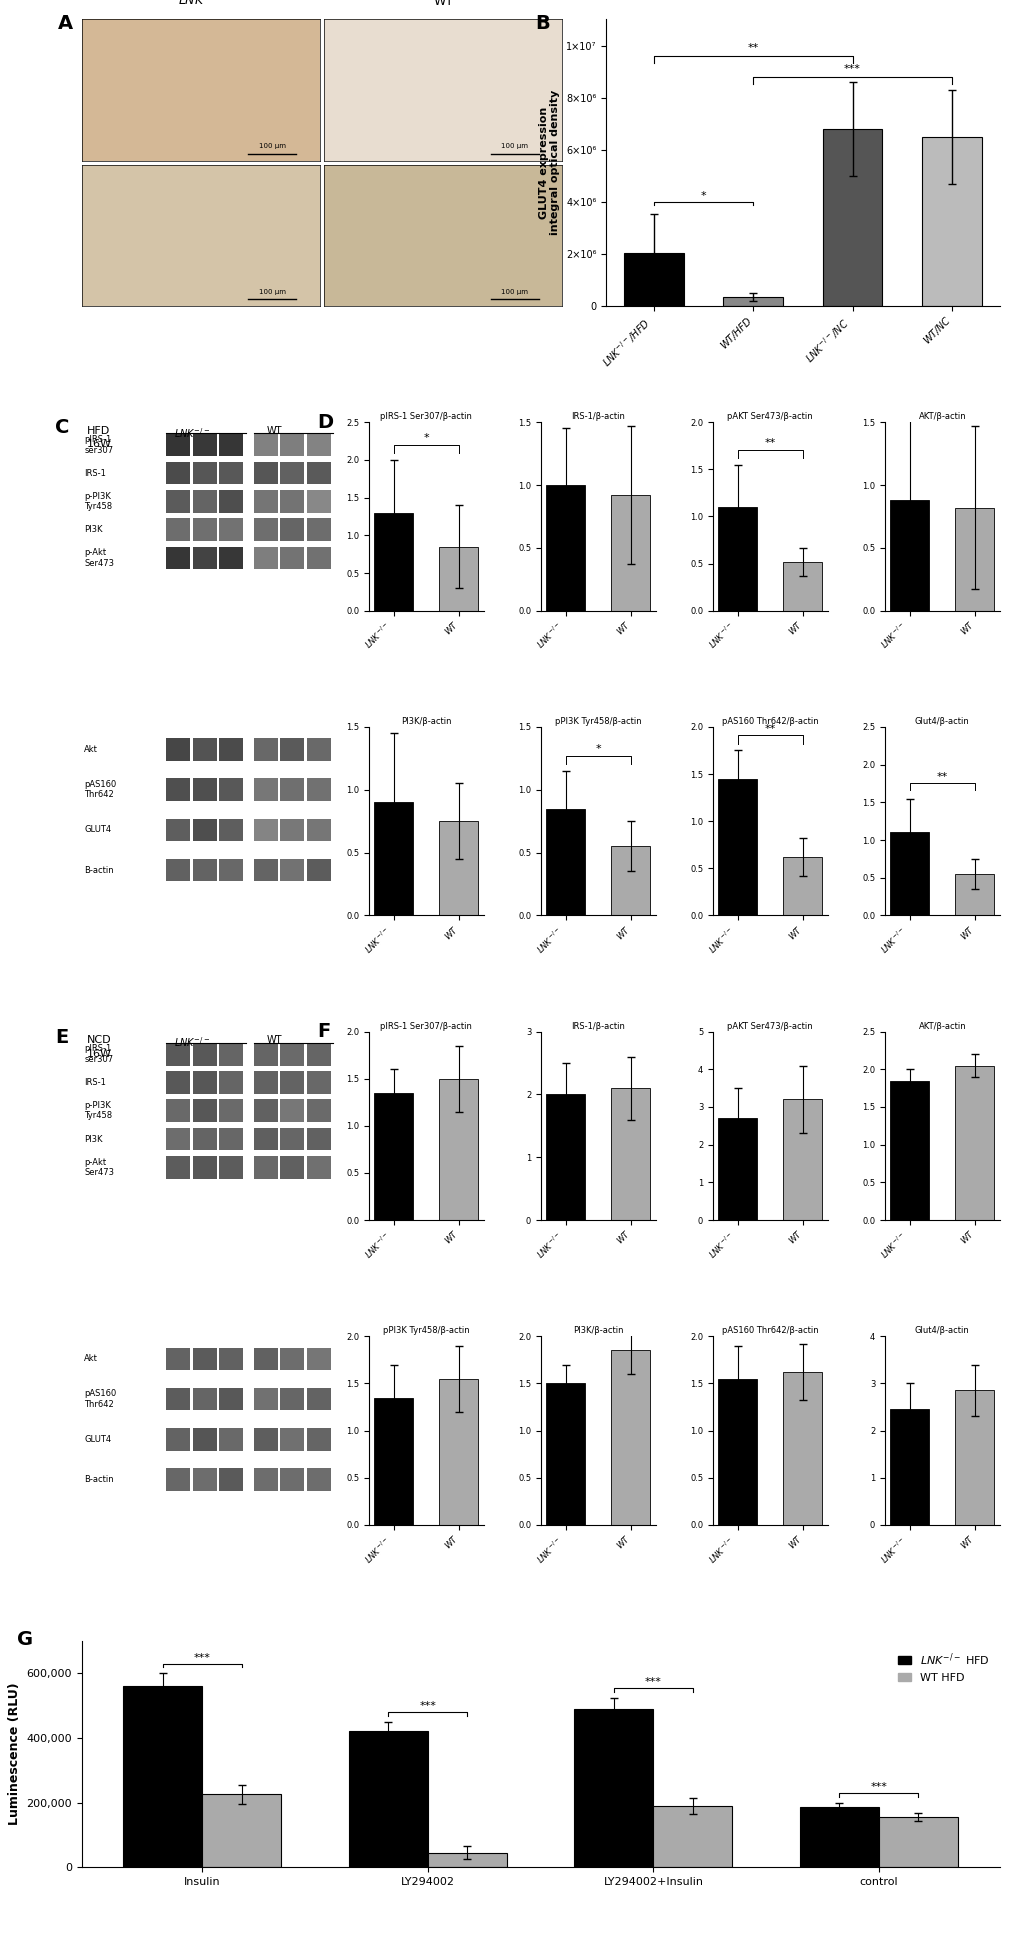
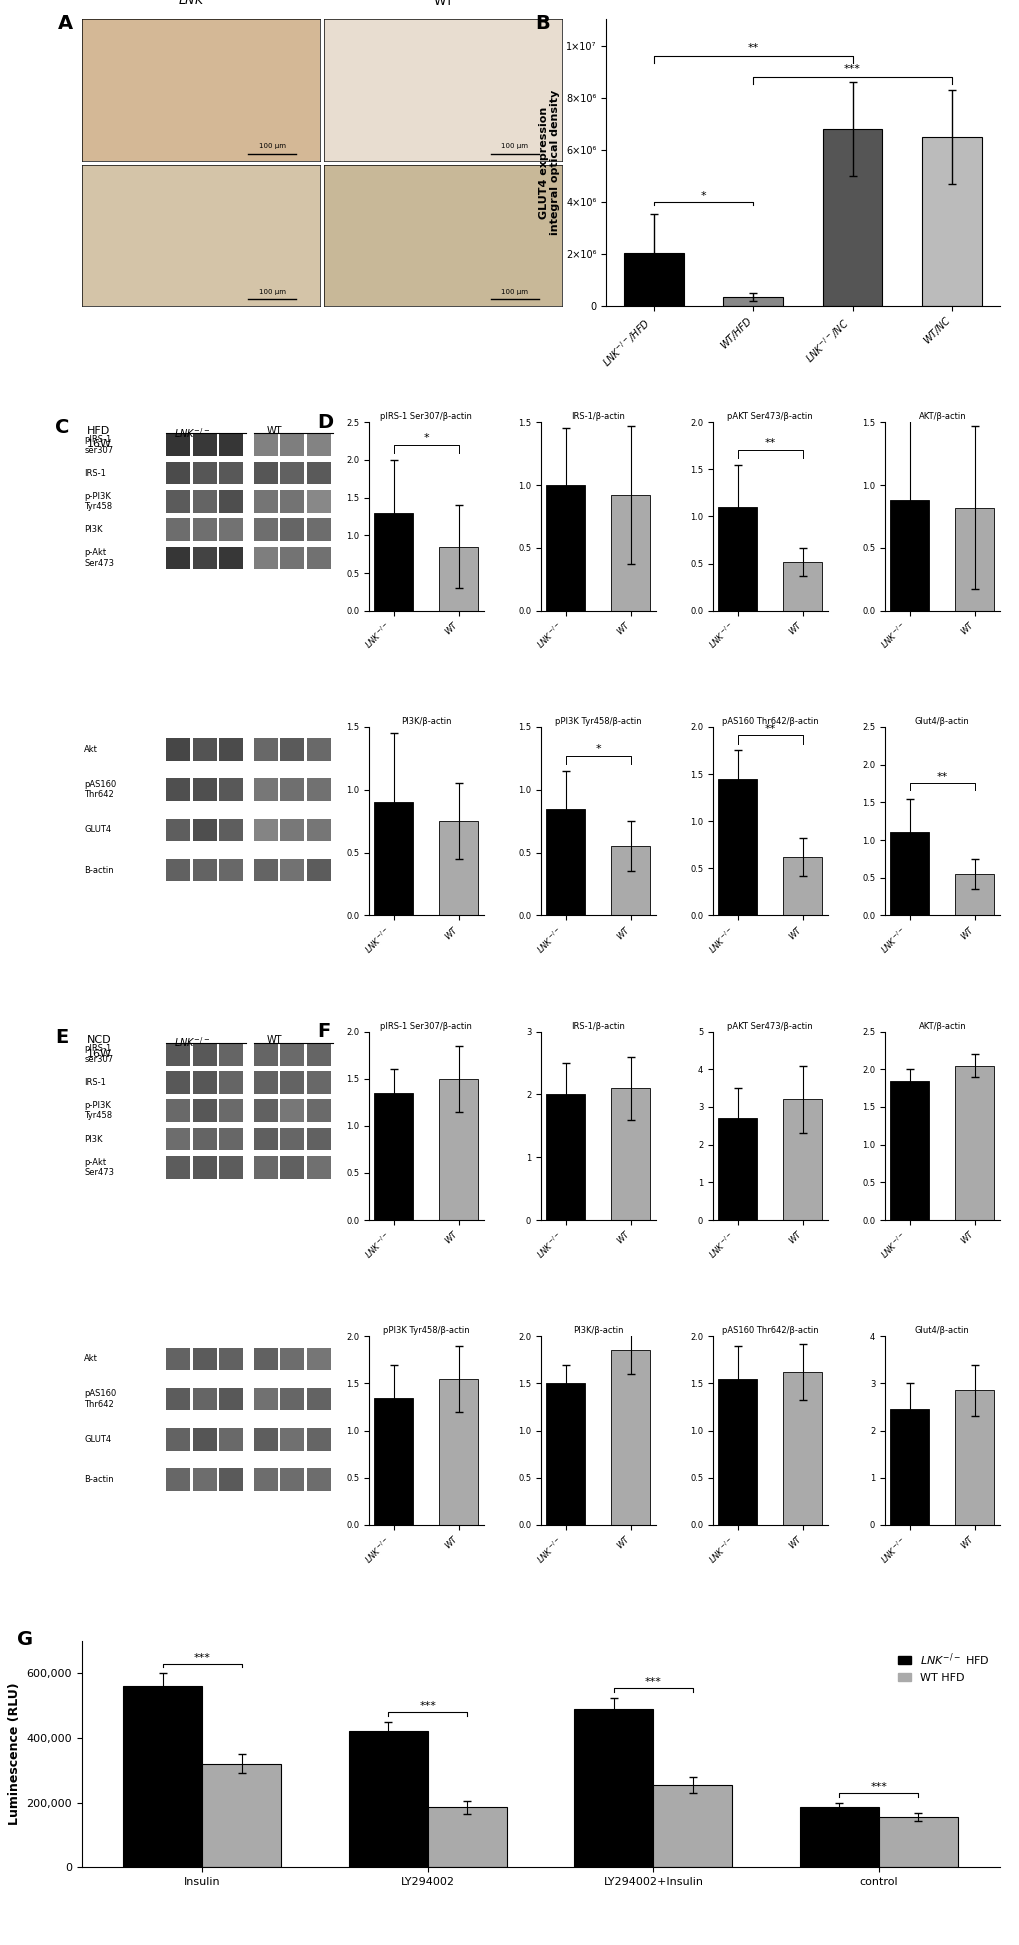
WT HFD/Insulin: 225,000 -> 320,000
WT HFD/LY294002: 45,000 -> 185,000
WT HFD/LY294002+Insulin: 190,000 -> 255,000
